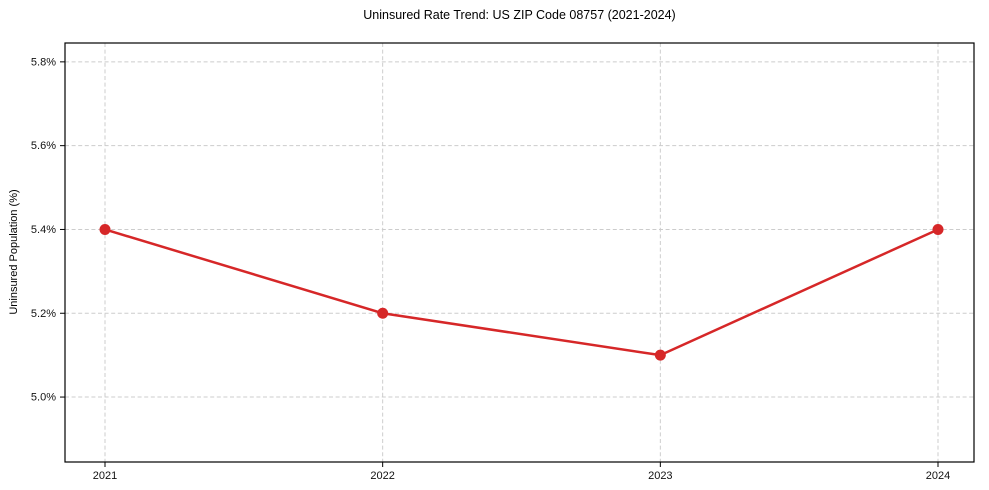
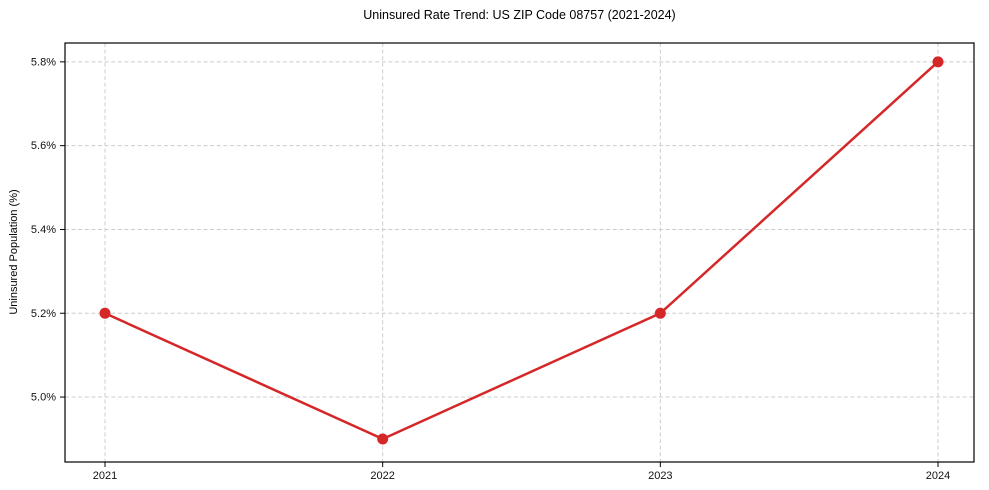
2021: 5.4% -> 5.2%
2022: 5.2% -> 4.9%
2023: 5.1% -> 5.2%
2024: 5.4% -> 5.8%
